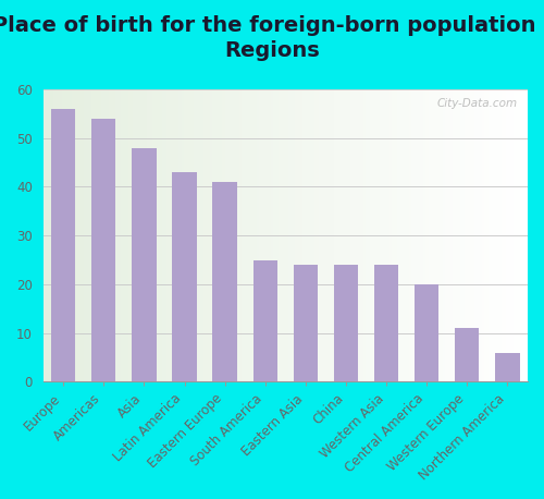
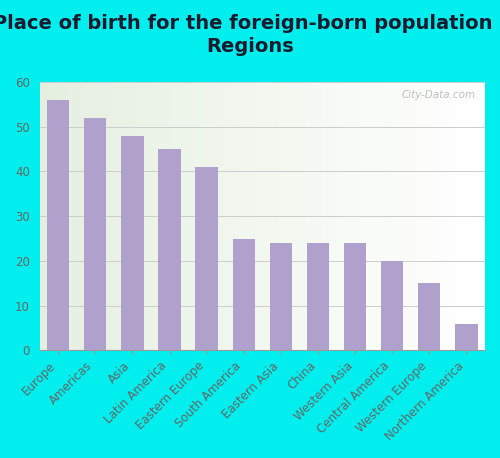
Americas: 54 -> 52
Latin America: 43 -> 45
Western Europe: 11 -> 15
